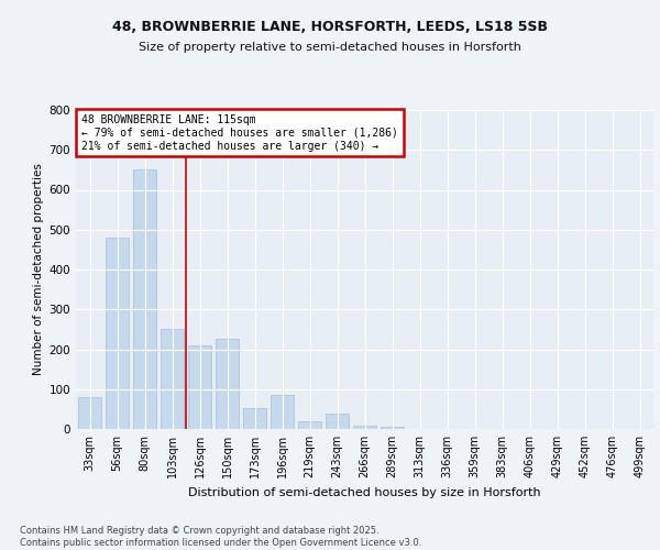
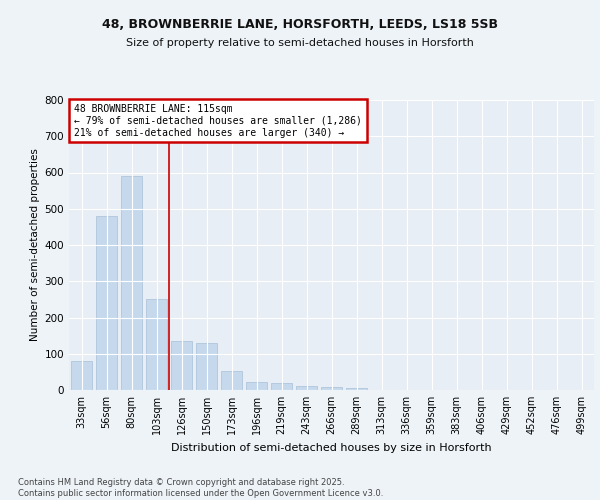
80sqm: 650 -> 590
126sqm: 210 -> 135
150sqm: 225 -> 130
196sqm: 85 -> 22
243sqm: 40 -> 12
